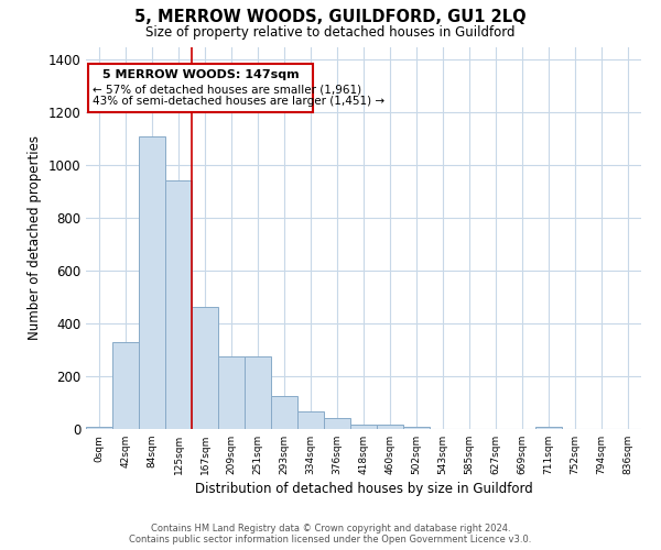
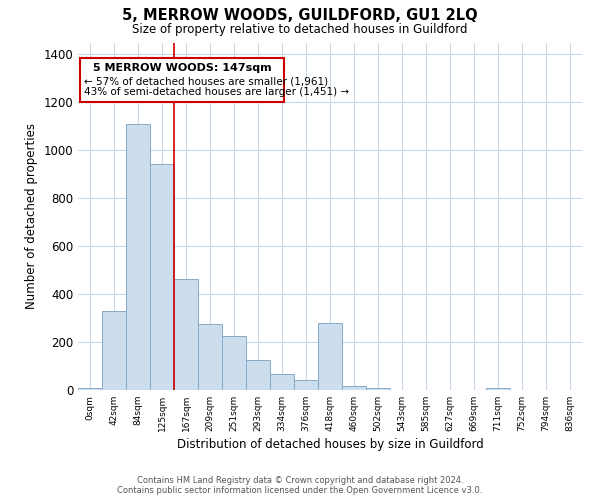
251sqm: 275 -> 225
418sqm: 18 -> 280
